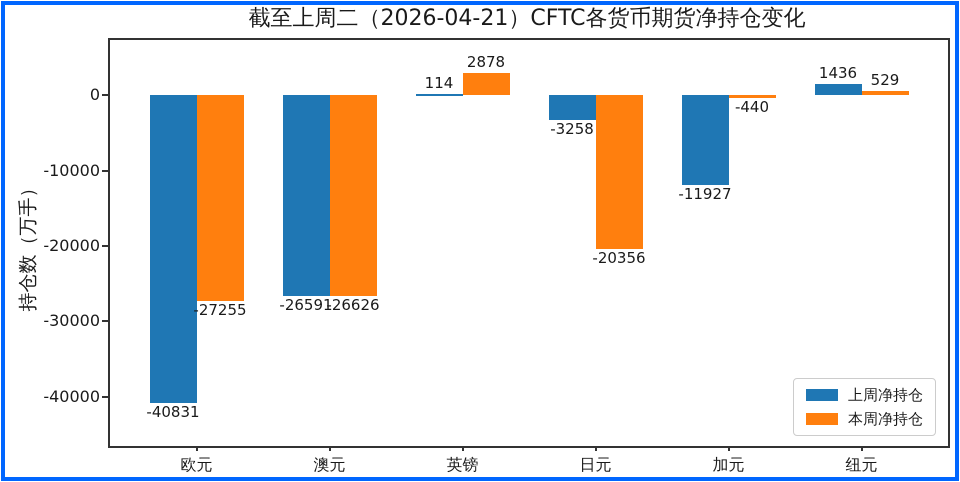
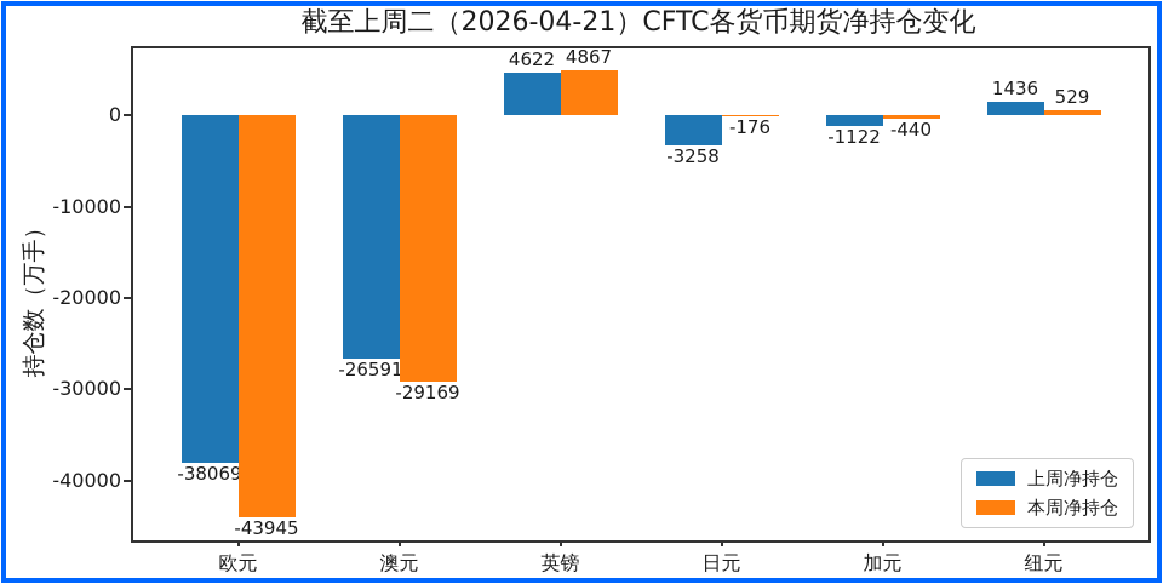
上周净持仓/欧元: -40831 -> -38069
本周净持仓/欧元: -27255 -> -43945
本周净持仓/澳元: -26626 -> -29169
上周净持仓/英镑: 114 -> 4622
本周净持仓/英镑: 2878 -> 4867
本周净持仓/日元: -20356 -> -176
上周净持仓/加元: -11927 -> -1122
